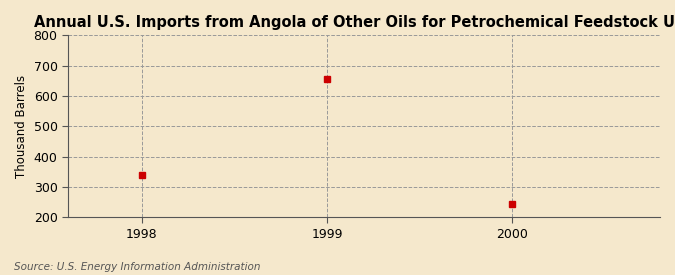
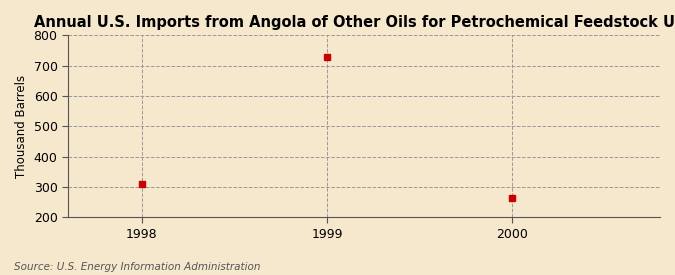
1998: 340 -> 310
1999: 655 -> 730
2000: 245 -> 265
